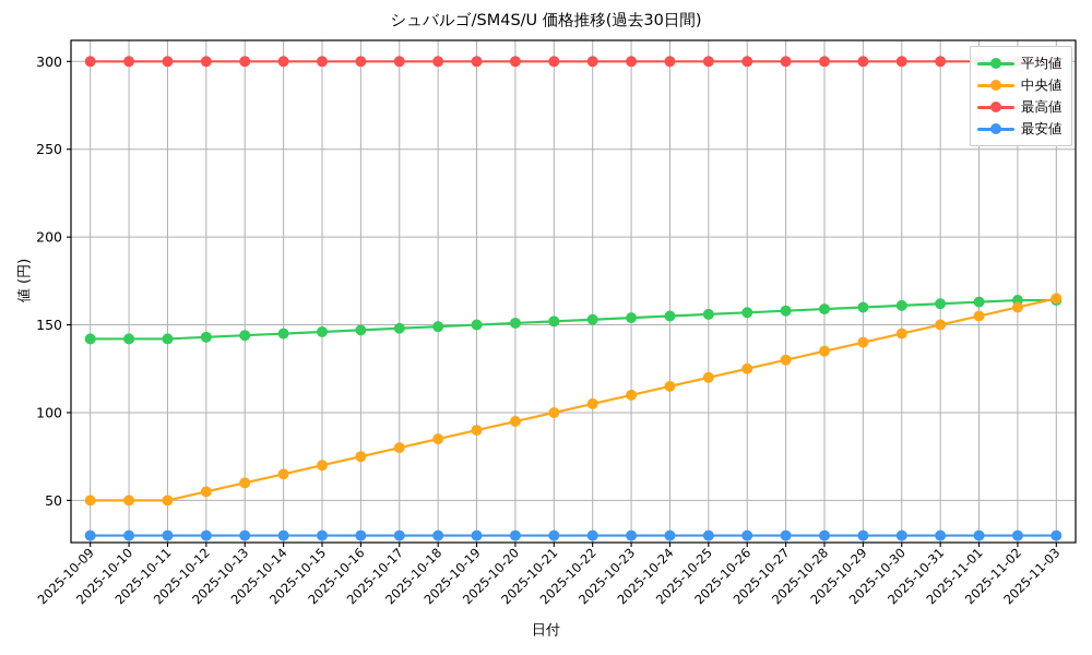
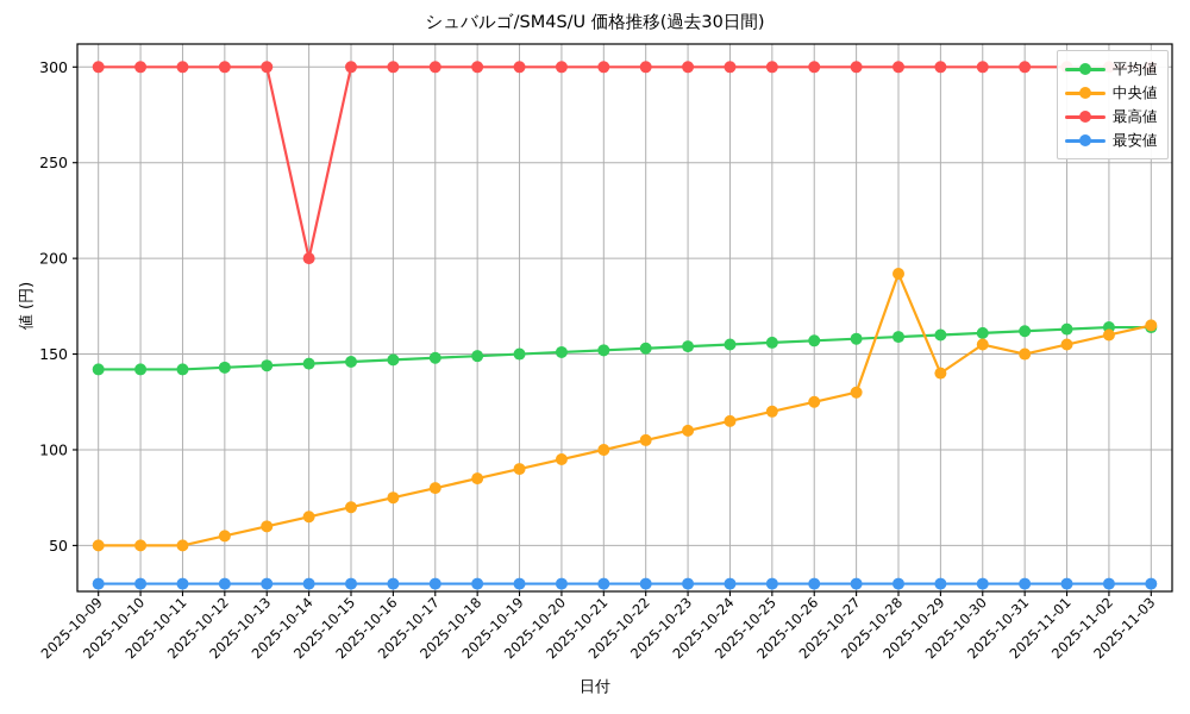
最高値/2025-10-14: 300 -> 200
中央値/2025-10-28: 135 -> 192
中央値/2025-10-30: 145 -> 155
